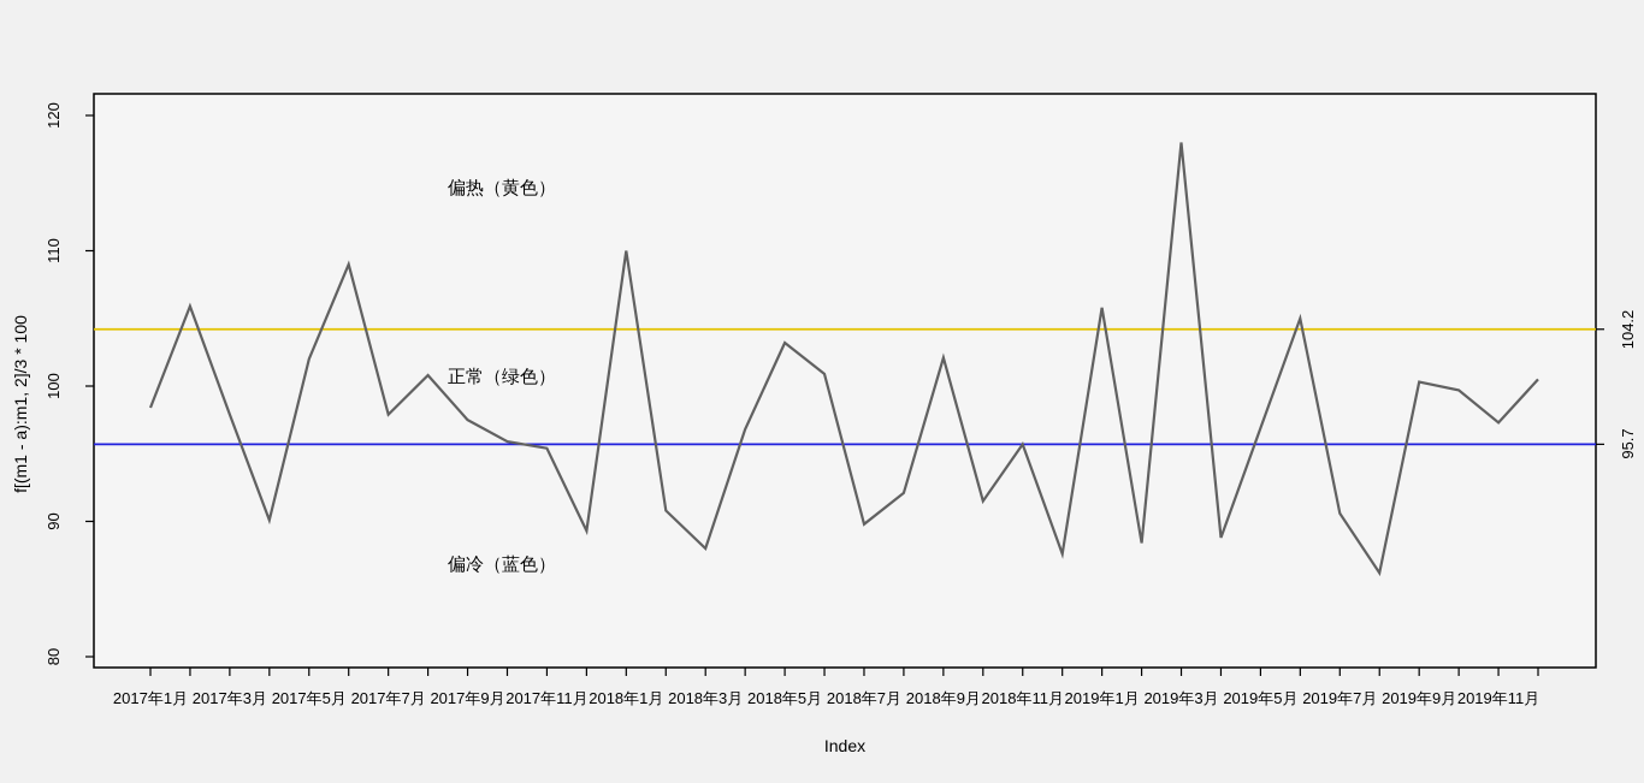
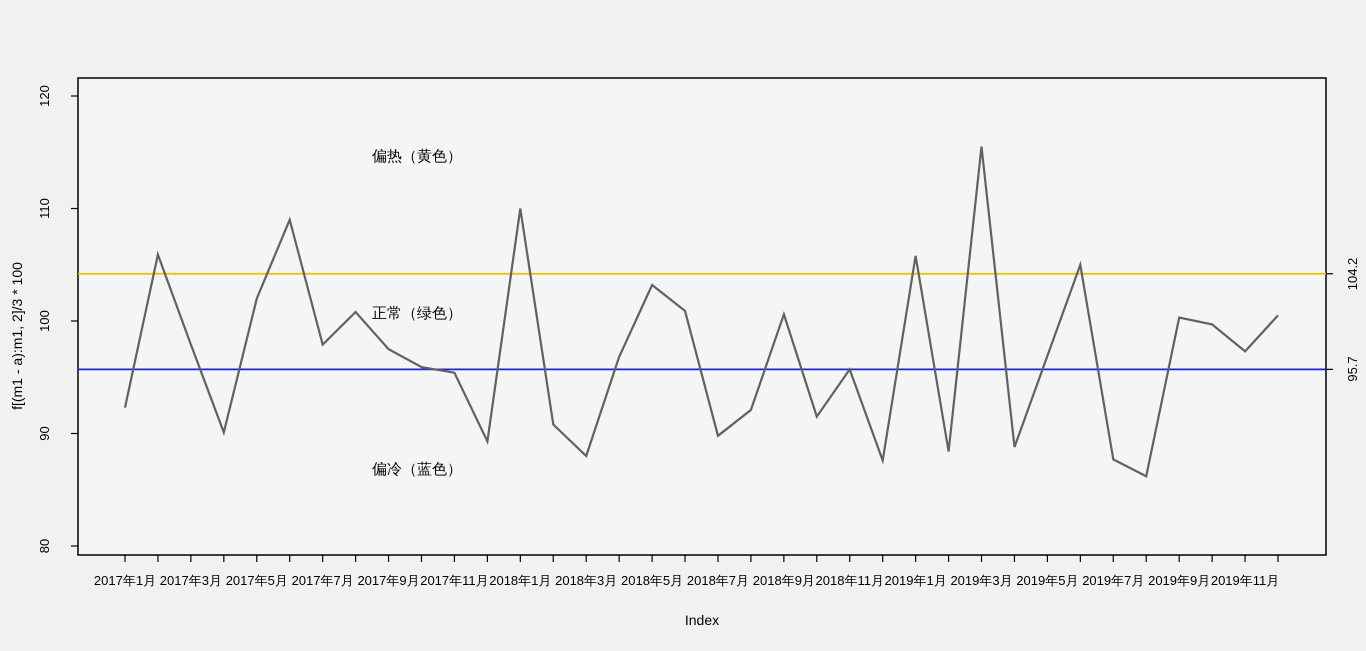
2017年1月: 98.4 -> 92.3
2018年9月: 102.1 -> 100.6
2019年3月: 118.0 -> 115.5
2019年7月: 90.6 -> 87.7
